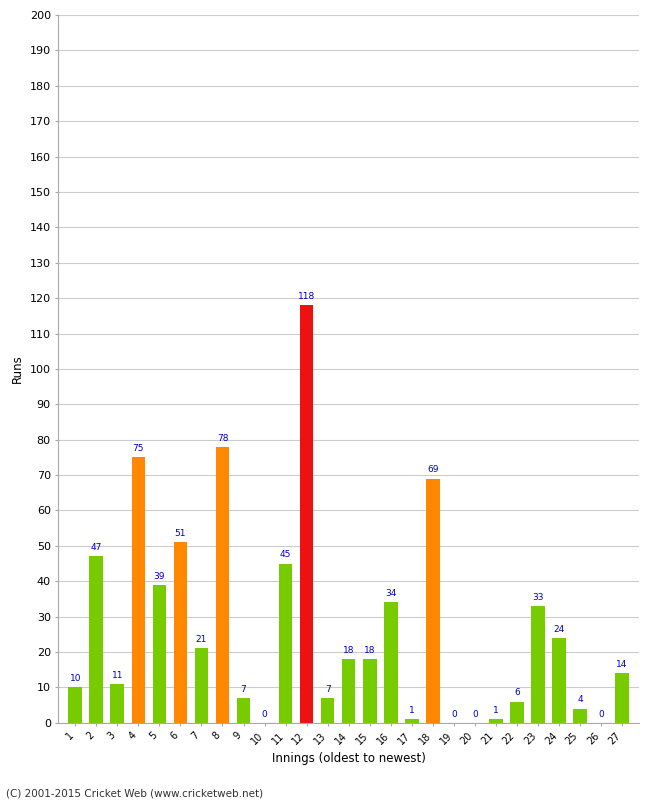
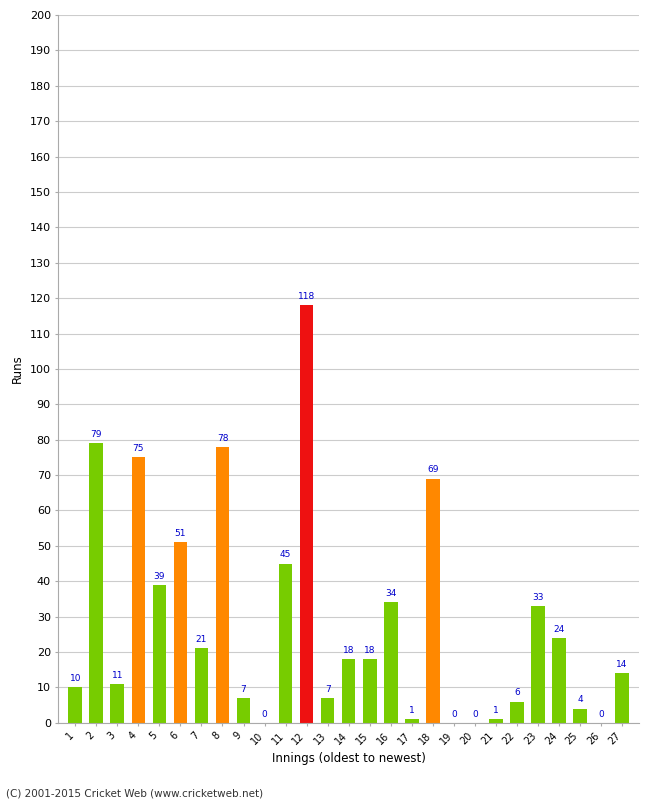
2: 47 -> 79
